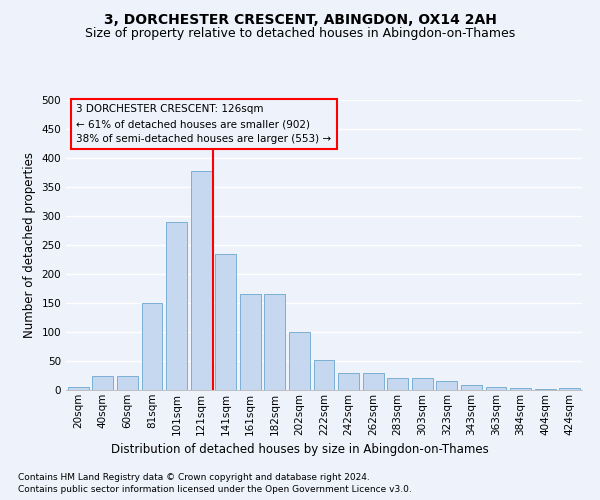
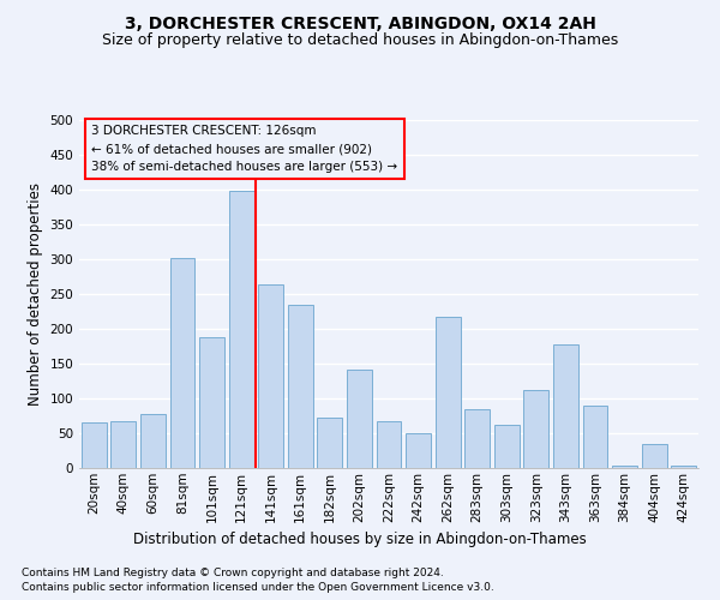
20sqm: 5 -> 66
40sqm: 25 -> 68
60sqm: 25 -> 78
81sqm: 150 -> 302
101sqm: 290 -> 188
121sqm: 378 -> 398
141sqm: 235 -> 264
161sqm: 165 -> 234
182sqm: 165 -> 72
202sqm: 100 -> 142
222sqm: 52 -> 68
242sqm: 30 -> 50
262sqm: 30 -> 218
283sqm: 20 -> 84
303sqm: 20 -> 62
323sqm: 15 -> 112
343sqm: 8 -> 178
363sqm: 5 -> 90
404sqm: 2 -> 34
